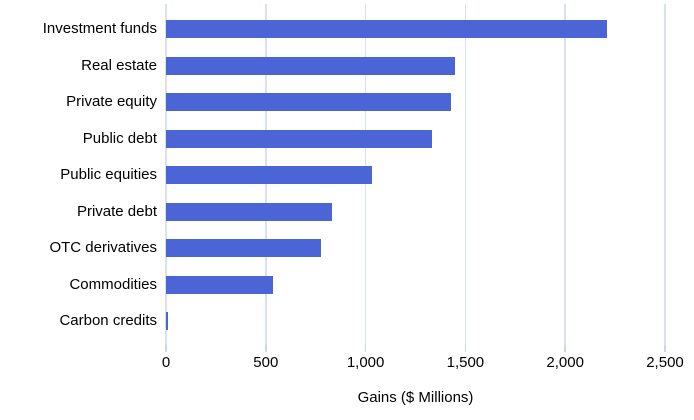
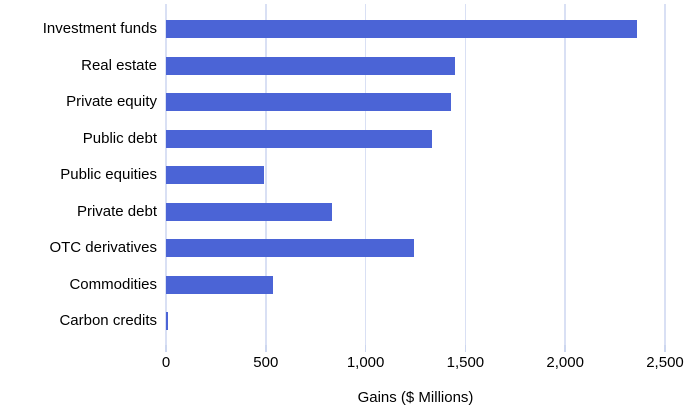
Investment funds: 2210 -> 2360
Public equities: 1030 -> 490
OTC derivatives: 780 -> 1240
